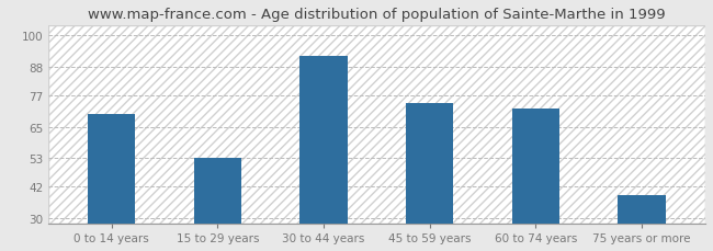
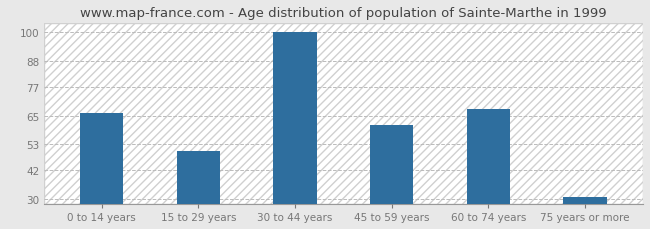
0 to 14 years: 70 -> 66
15 to 29 years: 53 -> 50
30 to 44 years: 92 -> 100
45 to 59 years: 74 -> 61
60 to 74 years: 72 -> 68
75 years or more: 39 -> 31
